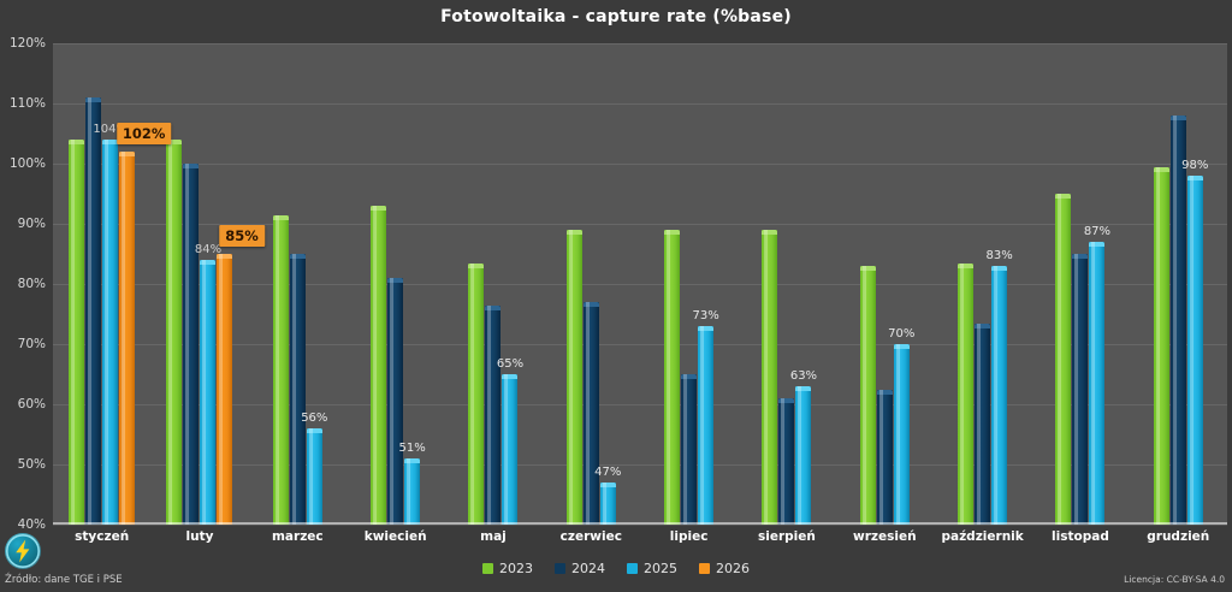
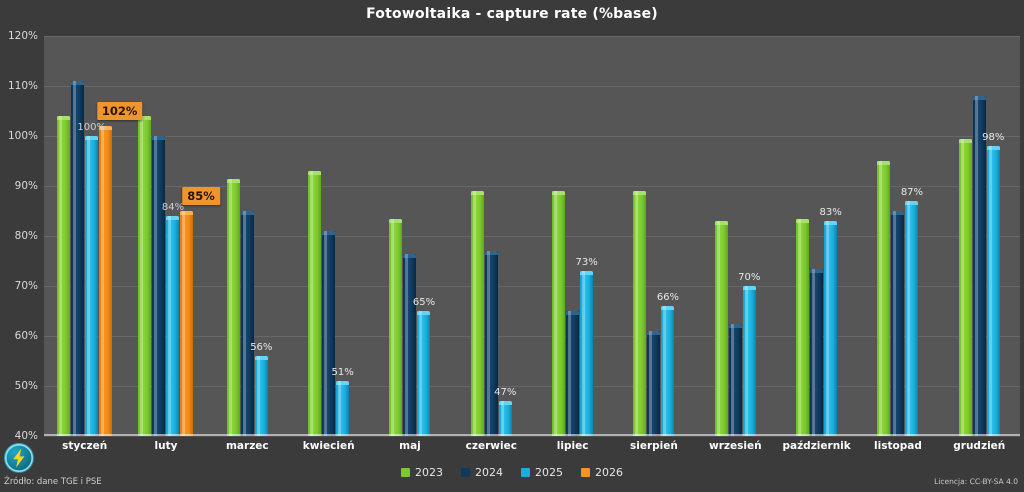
2025/styczeń: 104% -> 100%
2025/sierpień: 63% -> 66%
